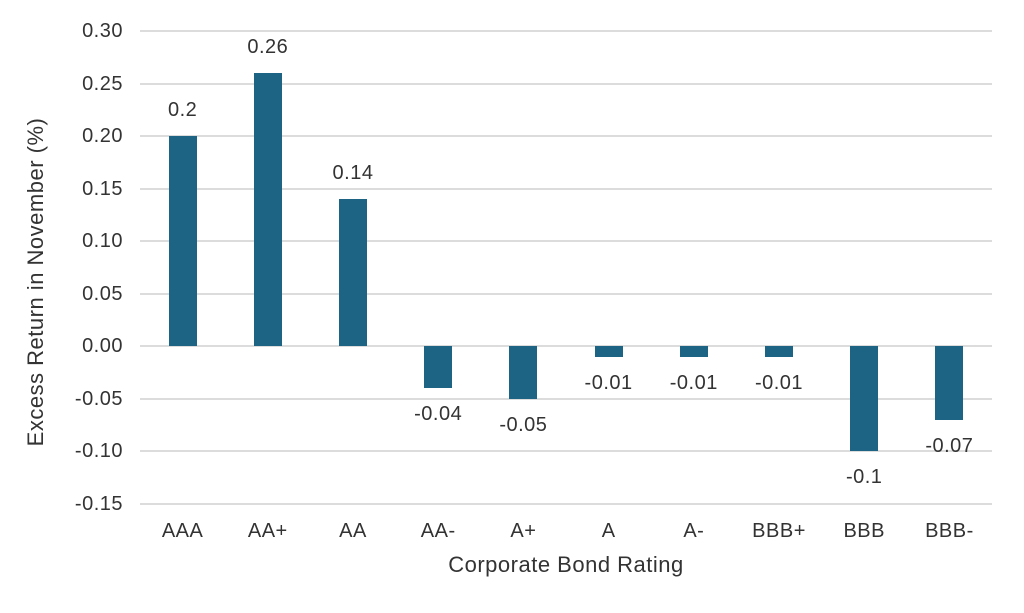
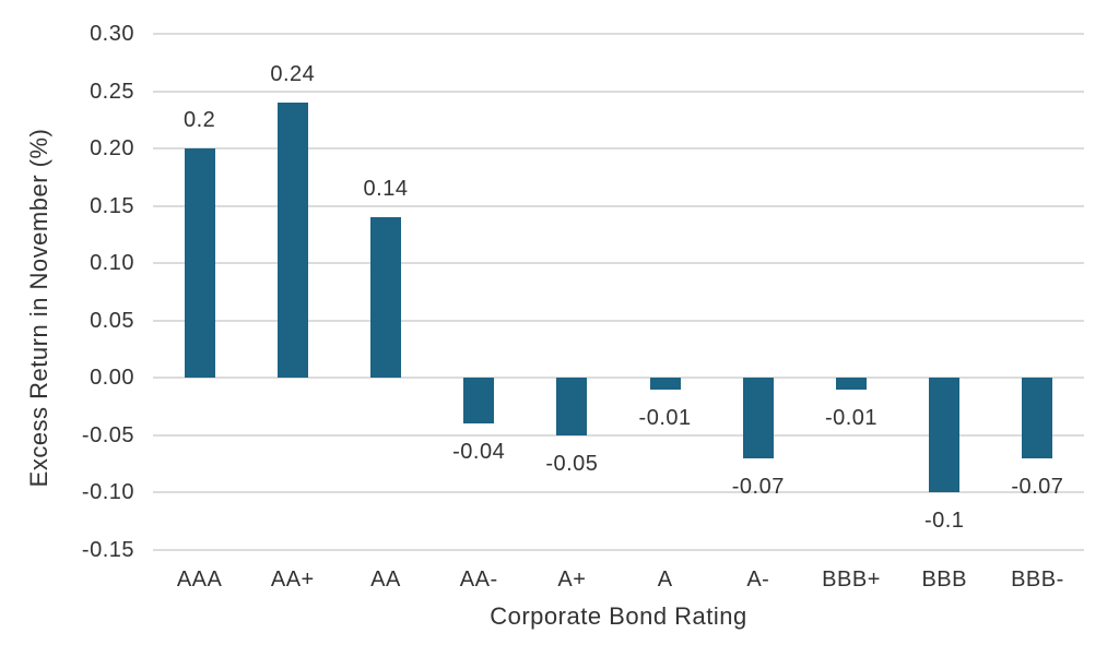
AA+: 0.26 -> 0.24
A-: -0.01 -> -0.07
